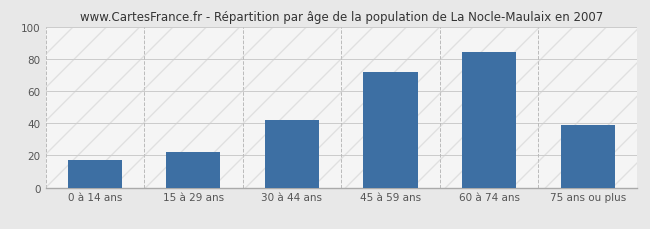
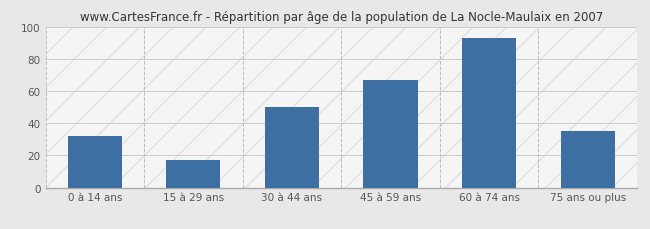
0 à 14 ans: 17 -> 32
15 à 29 ans: 22 -> 17
30 à 44 ans: 42 -> 50
45 à 59 ans: 72 -> 67
60 à 74 ans: 84 -> 93
75 ans ou plus: 39 -> 35
